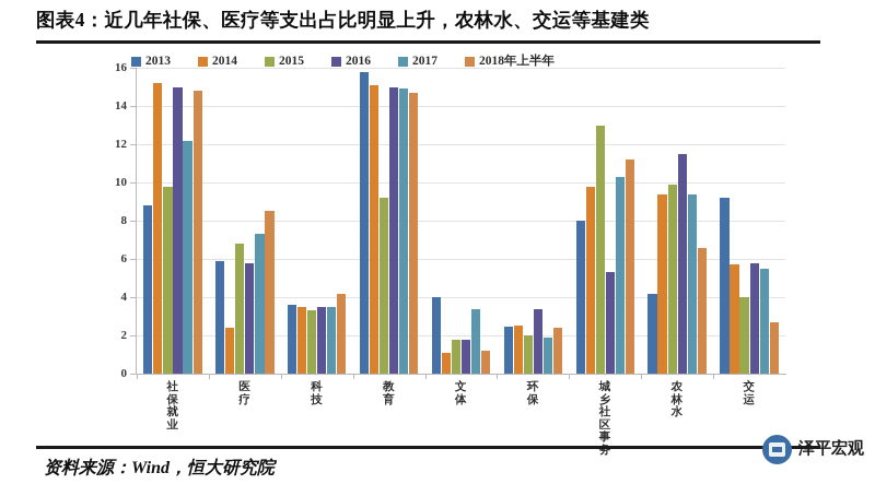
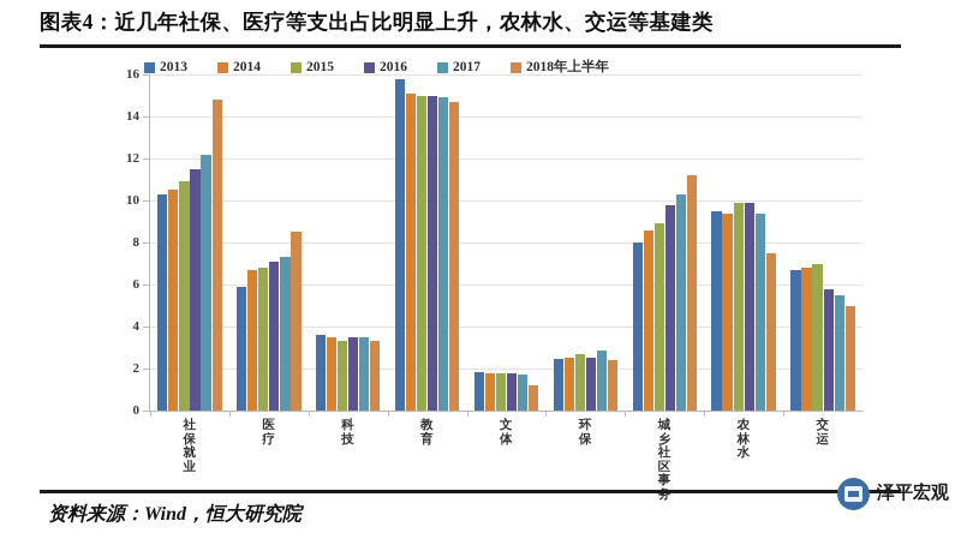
2013/社保就业: 8.8 -> 10.3
2014/社保就业: 15.2 -> 10.5
2015/社保就业: 9.8 -> 10.9
2016/社保就业: 15.0 -> 11.5
2014/医疗: 2.4 -> 6.7
2016/医疗: 5.8 -> 7.1
2018年上半年/科技: 4.2 -> 3.3
2015/教育: 9.2 -> 15.0
2013/文体: 4.0 -> 1.9
2014/文体: 1.1 -> 1.8
2017/文体: 3.4 -> 1.7
2015/环保: 2.0 -> 2.7
2016/环保: 3.4 -> 2.5
2017/环保: 1.9 -> 2.9
2014/城乡社区事务: 9.8 -> 8.6
2015/城乡社区事务: 13.0 -> 8.9
2016/城乡社区事务: 5.3 -> 9.8
2013/农林水: 4.2 -> 9.5
2016/农林水: 11.5 -> 9.9
2018年上半年/农林水: 6.6 -> 7.5
2013/交运: 9.2 -> 6.7
2014/交运: 5.7 -> 6.8
2015/交运: 4.0 -> 7.0
2018年上半年/交运: 2.7 -> 5.0
